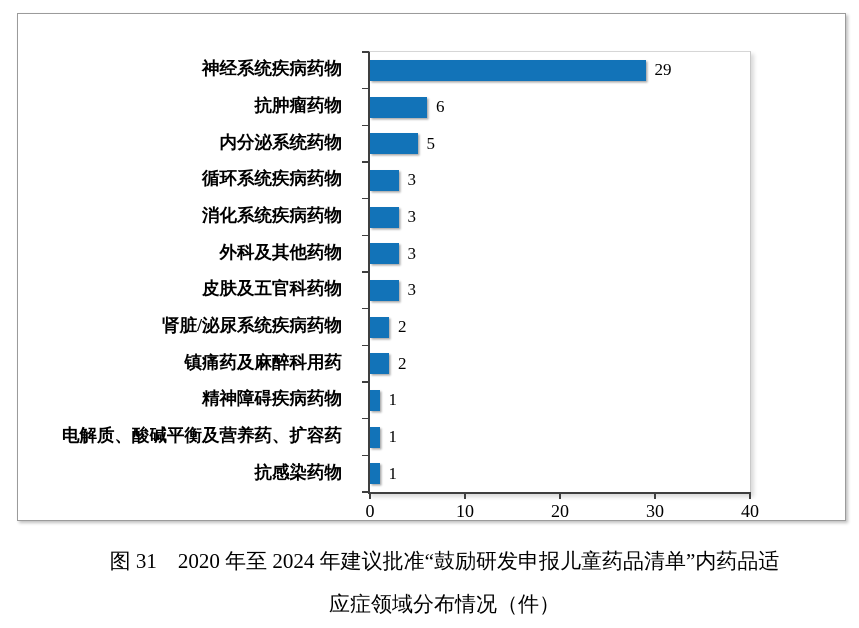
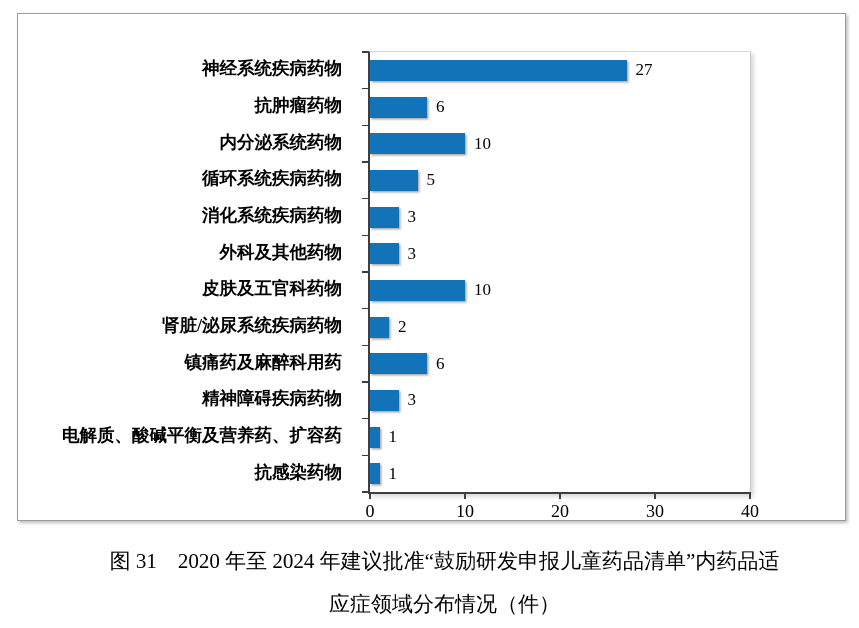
神经系统疾病药物: 29 -> 27
内分泌系统药物: 5 -> 10
循环系统疾病药物: 3 -> 5
皮肤及五官科药物: 3 -> 10
镇痛药及麻醉科用药: 2 -> 6
精神障碍疾病药物: 1 -> 3
